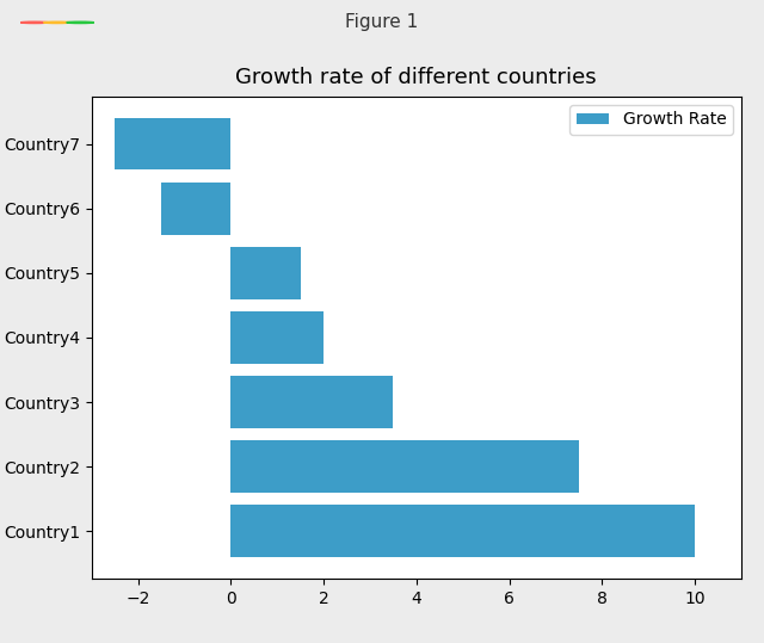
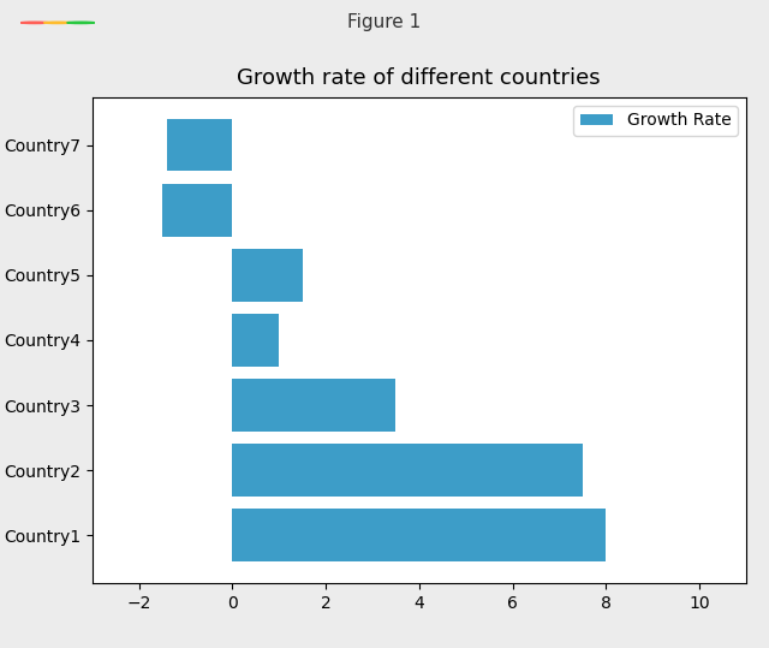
Country7: -2.5 -> -1.4
Country4: 2.0 -> 1.0
Country1: 10.0 -> 8.0
